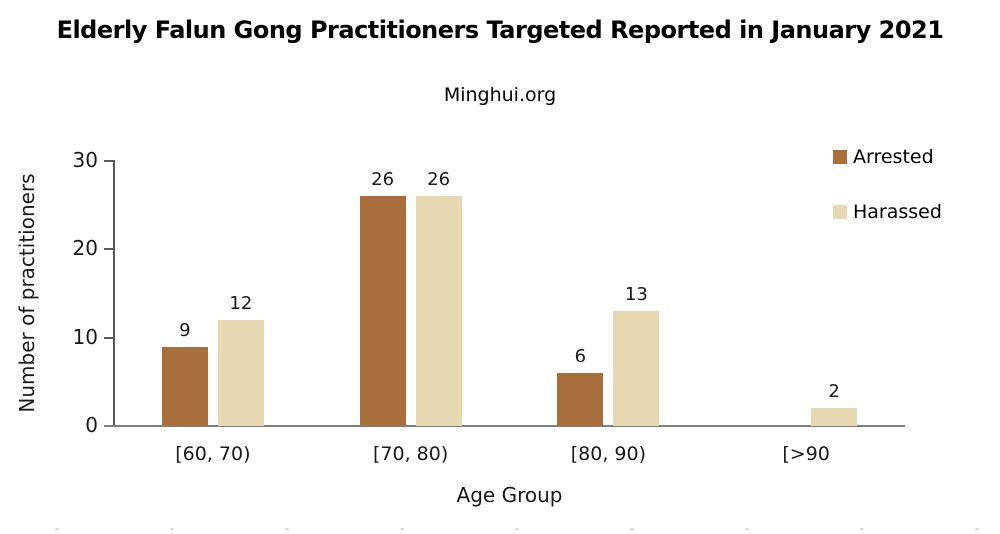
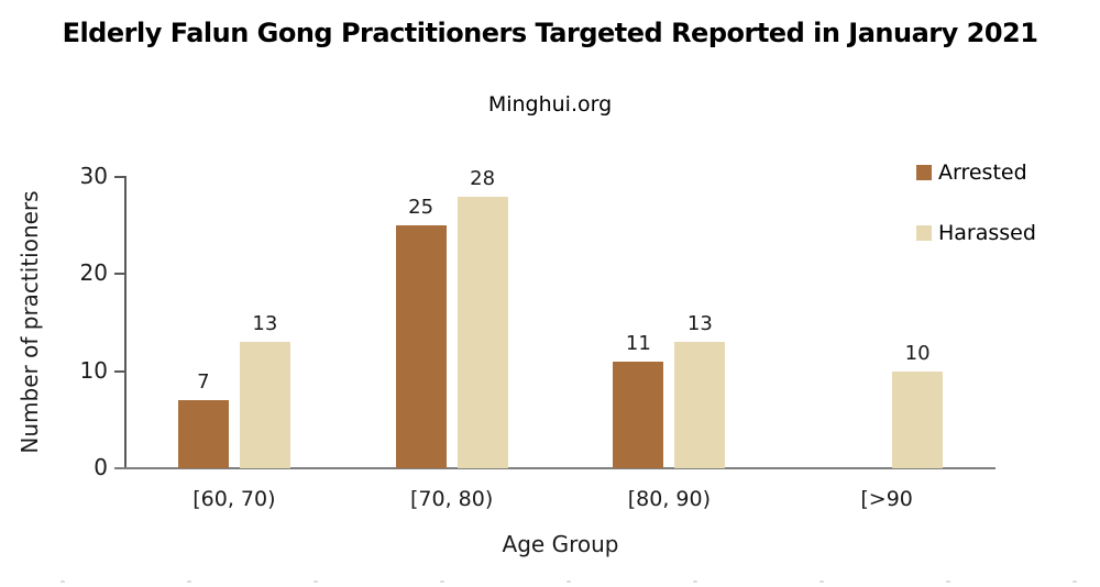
Arrested/[60, 70): 9 -> 7
Harassed/[60, 70): 12 -> 13
Arrested/[70, 80): 26 -> 25
Harassed/[70, 80): 26 -> 28
Arrested/[80, 90): 6 -> 11
Harassed/[>90: 2 -> 10
